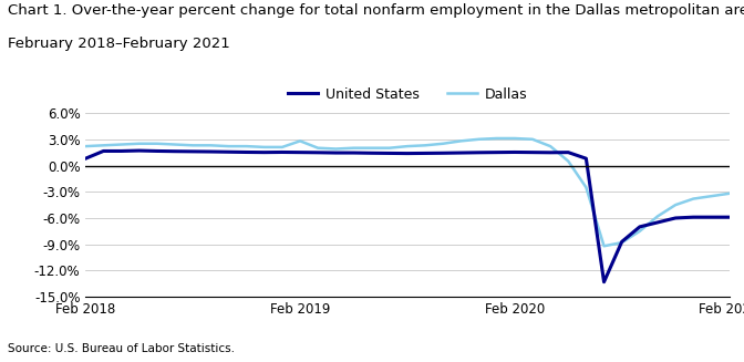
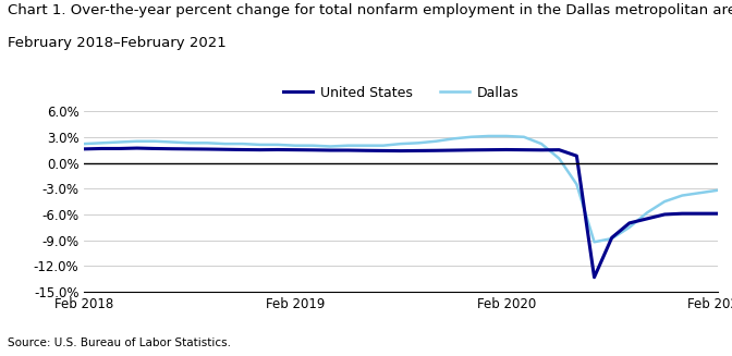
United States/Feb 2018: 0.8% -> 1.6%
Dallas/Feb 2019: 2.8% -> 2.0%
